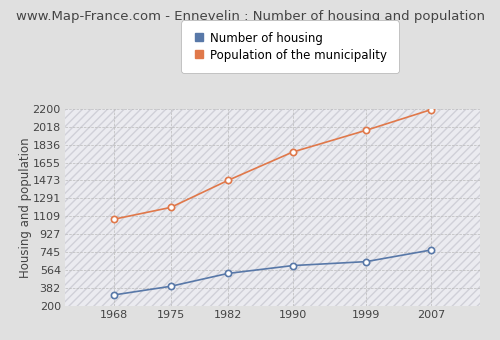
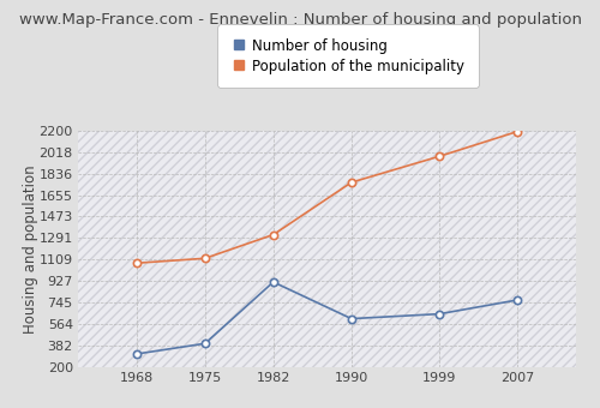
Population of the municipality/1975: 1200 -> 1120
Number of housing/1982: 530 -> 920
Population of the municipality/1982: 1470 -> 1320
